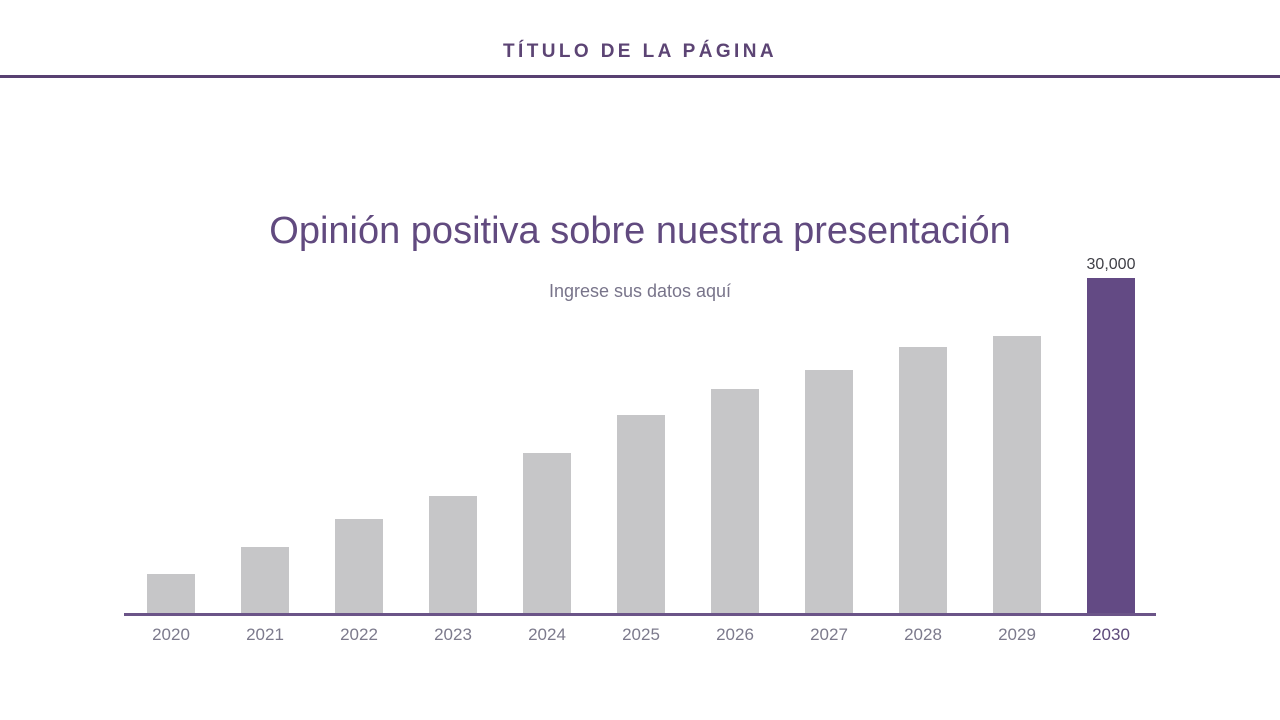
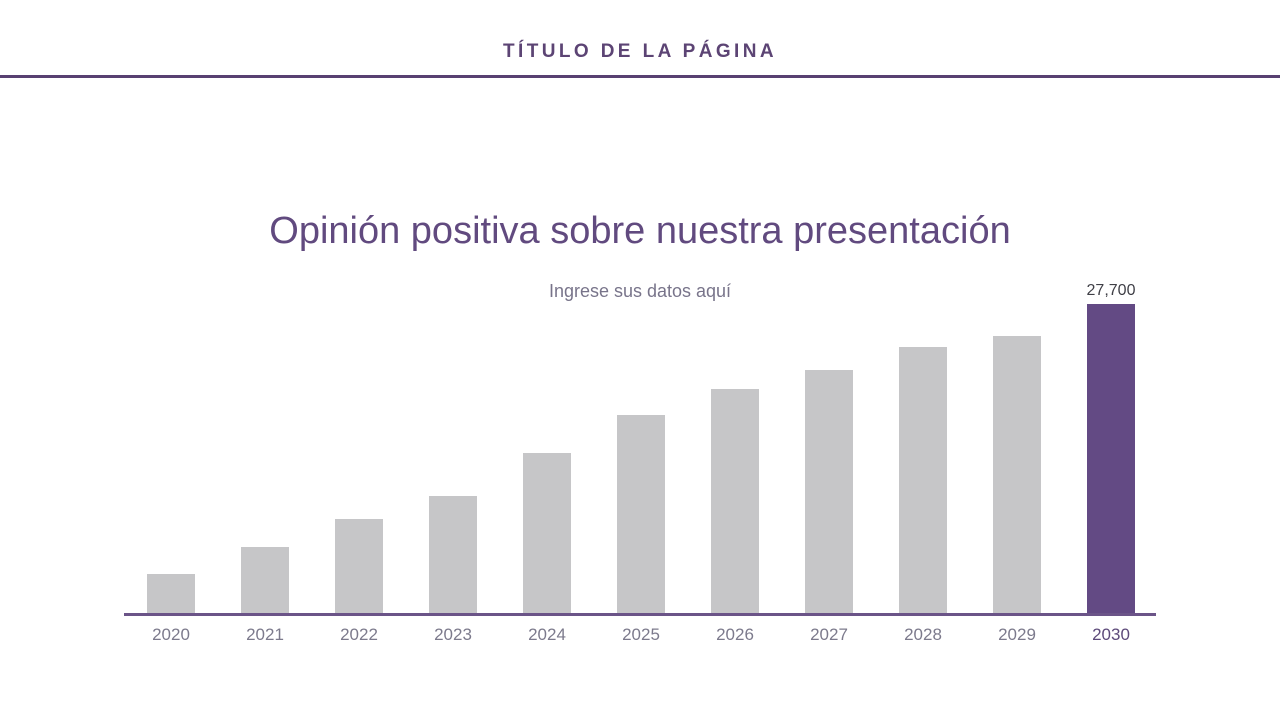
2030: 30,000 -> 27,700
